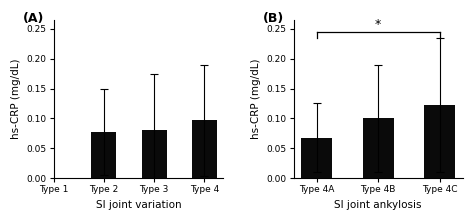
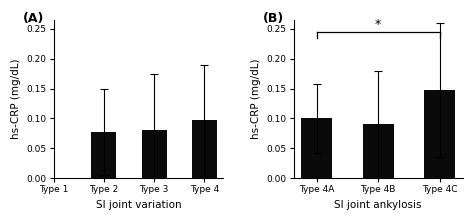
Type 4A: 0.068 -> 0.100
Type 4B: 0.100 -> 0.090
Type 4C: 0.123 -> 0.148
